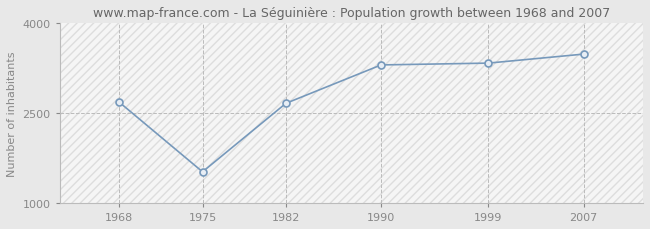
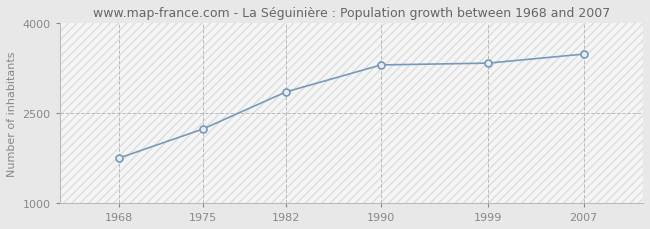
1968: 2680 -> 1750
1975: 1520 -> 2230
1982: 2660 -> 2850
